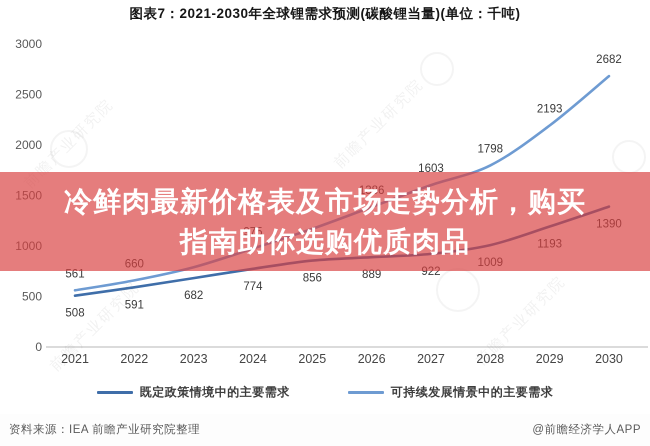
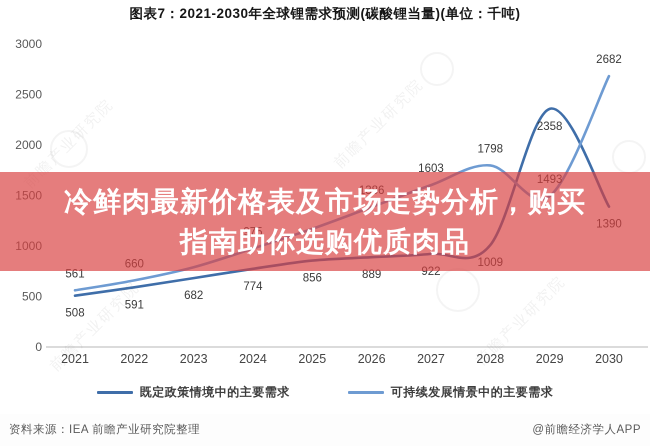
既定政策情境中的主要需求/2029: 1193 -> 2358
可持续发展情景中的主要需求/2029: 2193 -> 1493
